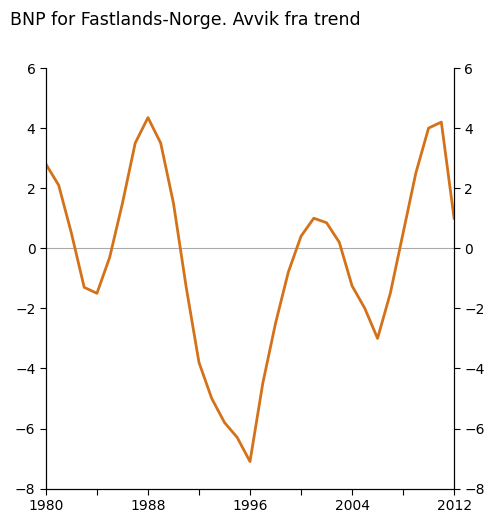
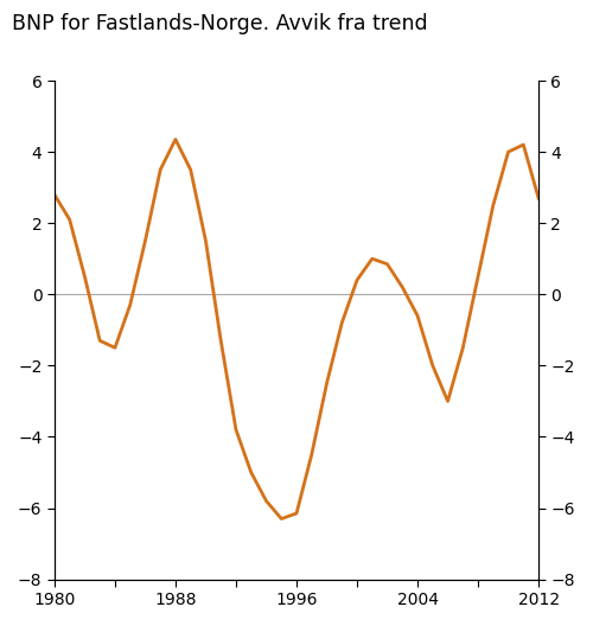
1996: -7.10 -> -6.15
2004: -1.25 -> -0.60
2012: 1.00 -> 2.70
